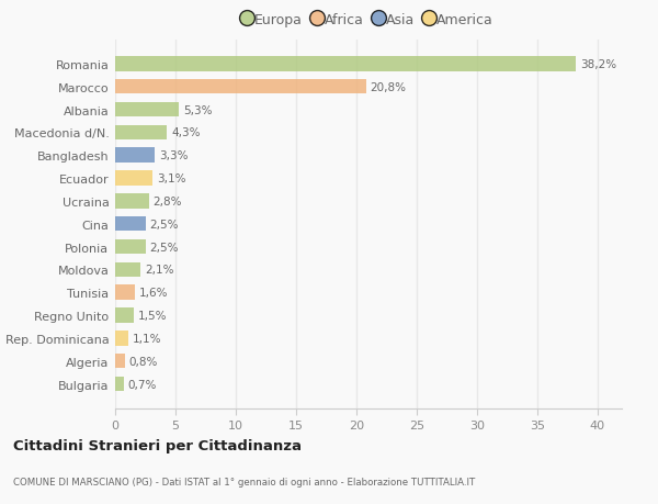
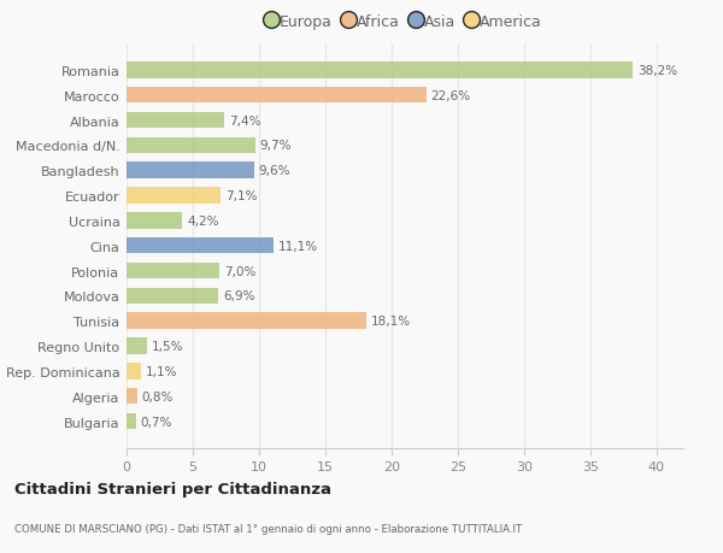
Marocco: 20,8% -> 22,6%
Albania: 5,3% -> 7,4%
Macedonia d/N.: 4,3% -> 9,7%
Bangladesh: 3,3% -> 9,6%
Ecuador: 3,1% -> 7,1%
Ucraina: 2,8% -> 4,2%
Cina: 2,5% -> 11,1%
Polonia: 2,5% -> 7,0%
Moldova: 2,1% -> 6,9%
Tunisia: 1,6% -> 18,1%
